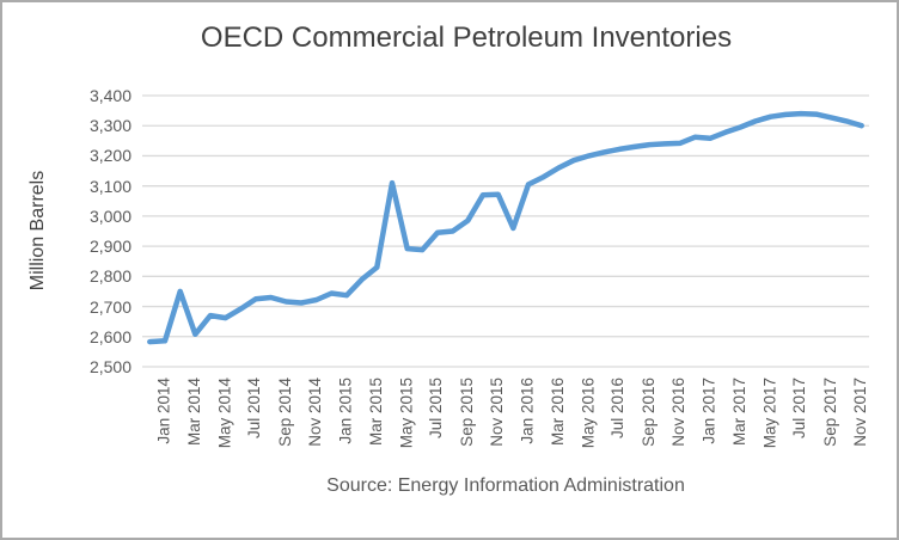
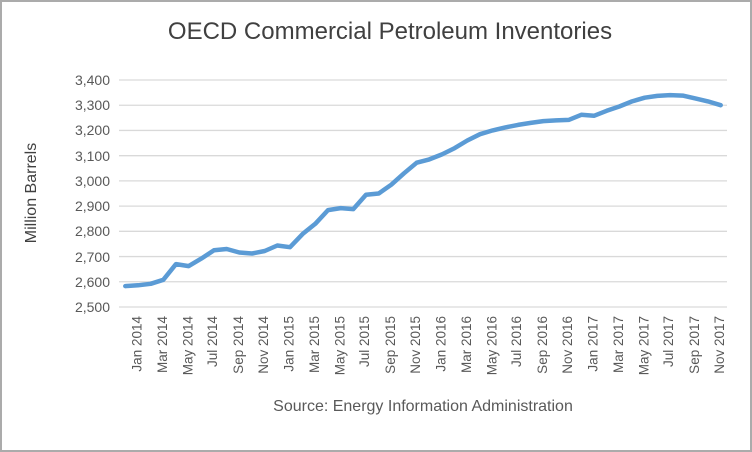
Mar 2014: 2750 -> 2590
May 2015: 3110 -> 2880
Nov 2015: 3070 -> 3030
Jan 2016: 2960 -> 3080
